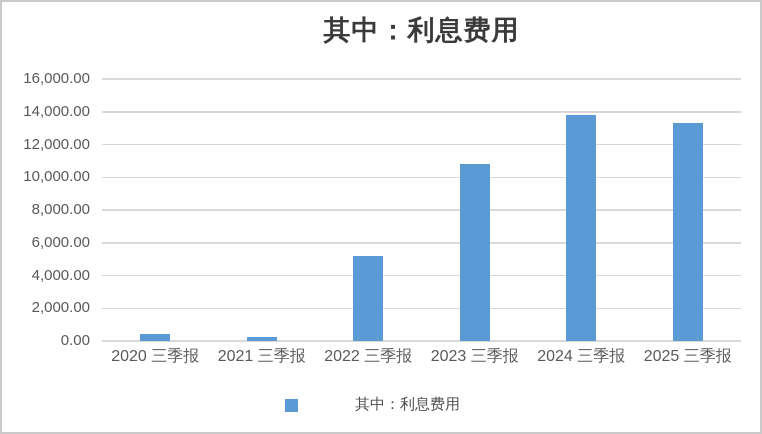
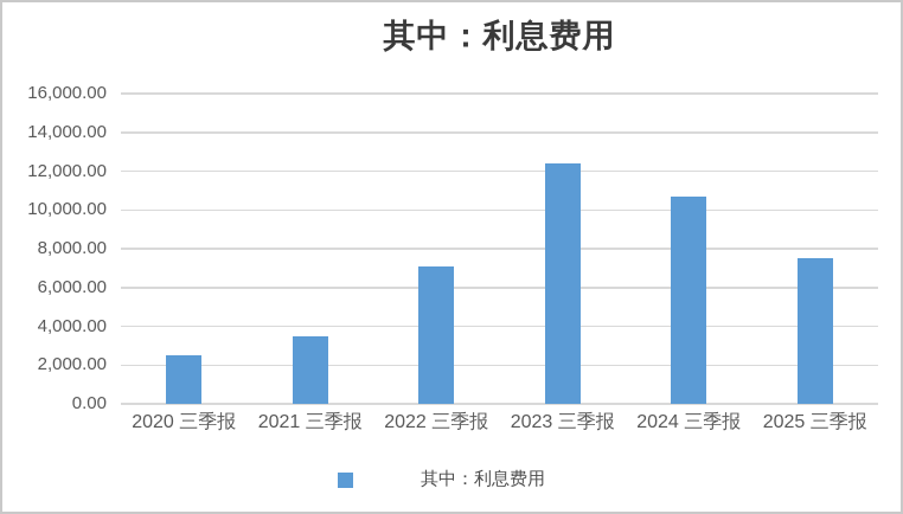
2020 三季报: 400 -> 2500
2021 三季报: 300 -> 3500
2022 三季报: 5200 -> 7100
2023 三季报: 10800 -> 12400
2024 三季报: 13800 -> 10700
2025 三季报: 13300 -> 7500
